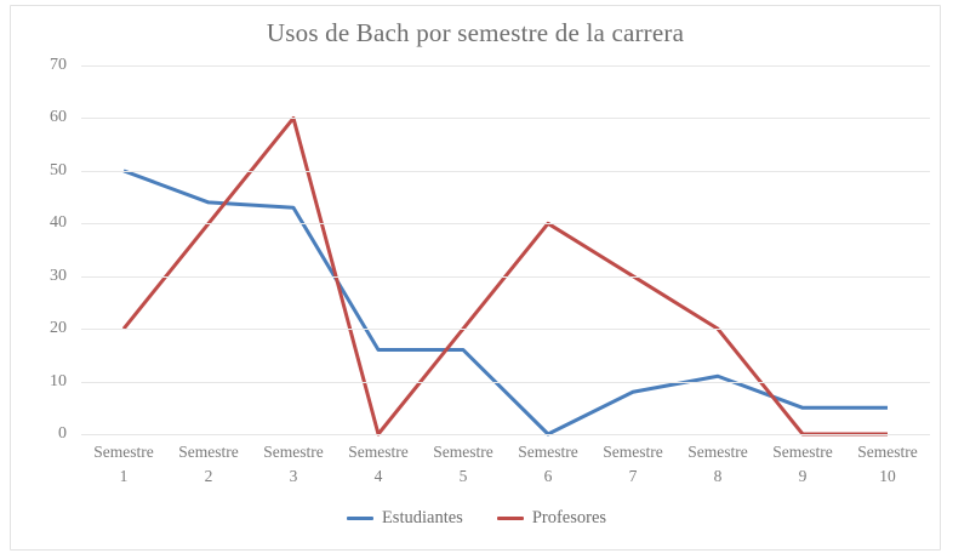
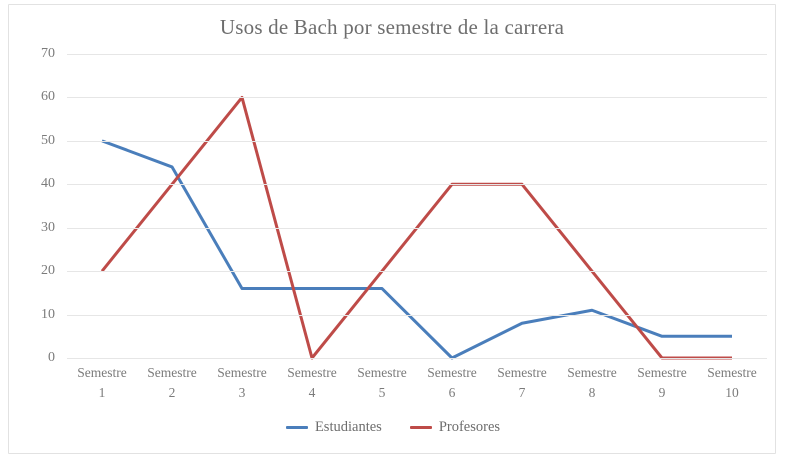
Estudiantes/Semestre 3: 43 -> 16
Profesores/Semestre 7: 30 -> 40
